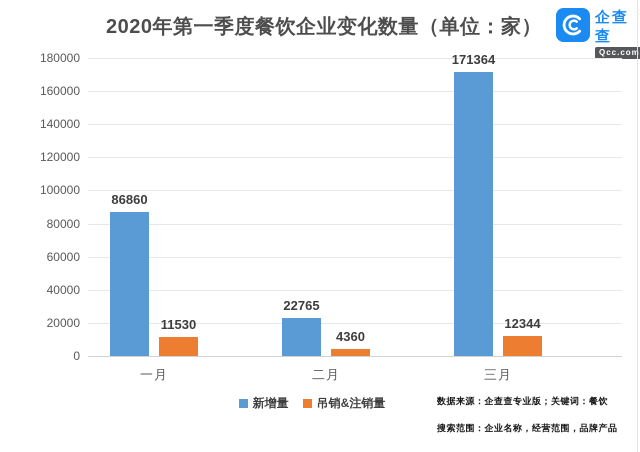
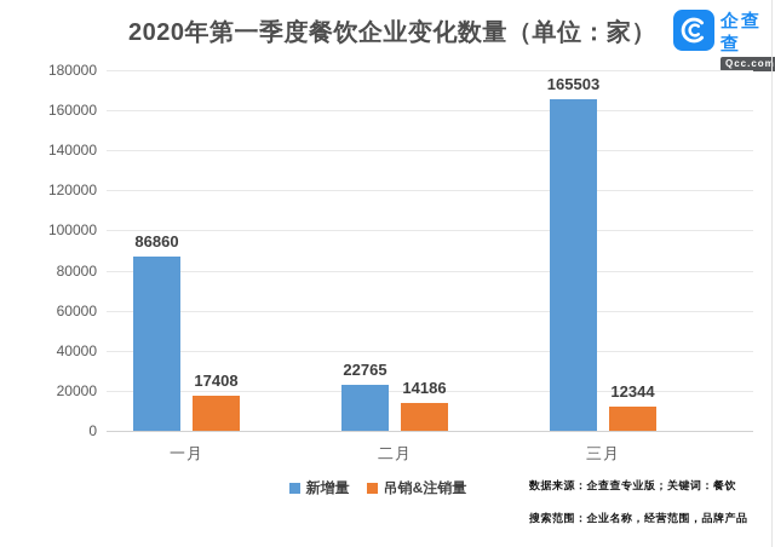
吊销&注销量/一月: 11530 -> 17408
吊销&注销量/二月: 4360 -> 14186
新增量/三月: 171364 -> 165503
